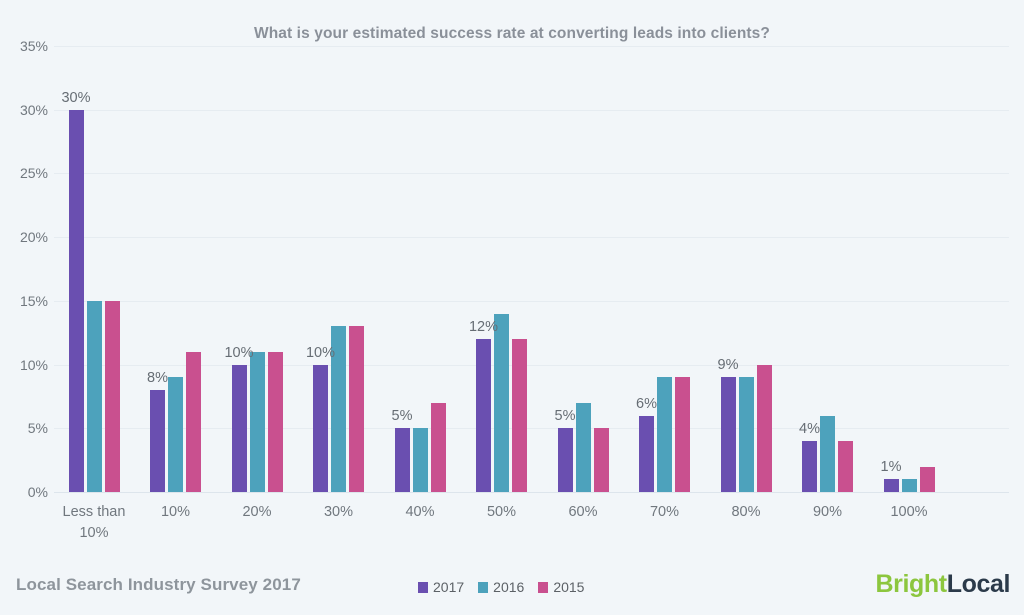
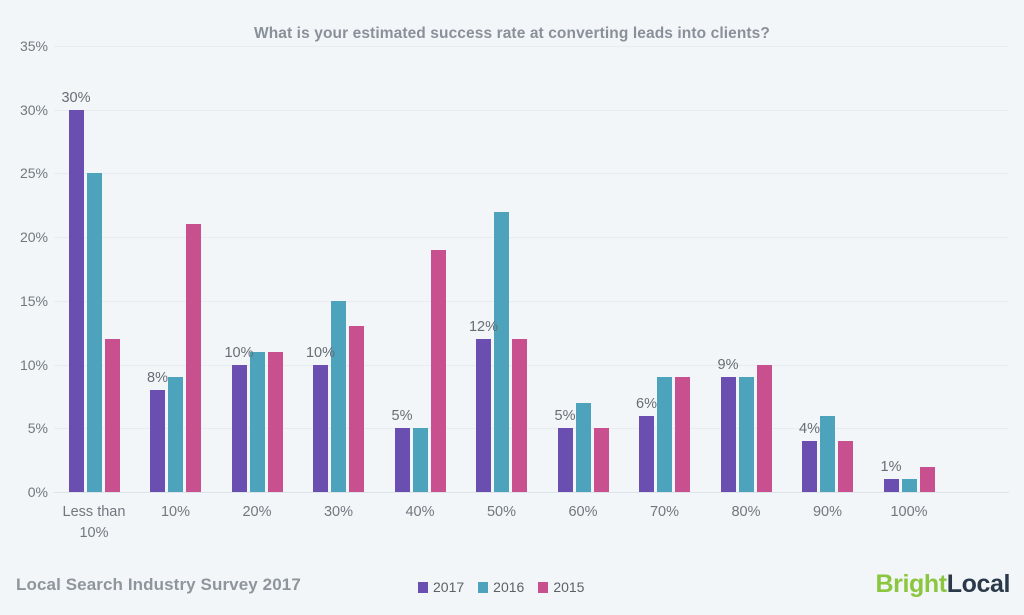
2016/Less than 10%: 15% -> 25%
2015/Less than 10%: 15% -> 12%
2015/10%: 11% -> 21%
2016/30%: 13% -> 15%
2015/40%: 7% -> 19%
2016/50%: 14% -> 22%
